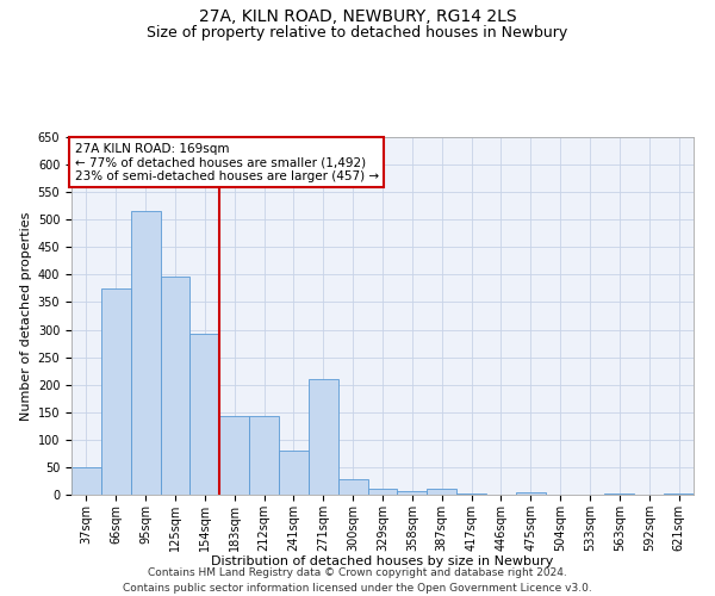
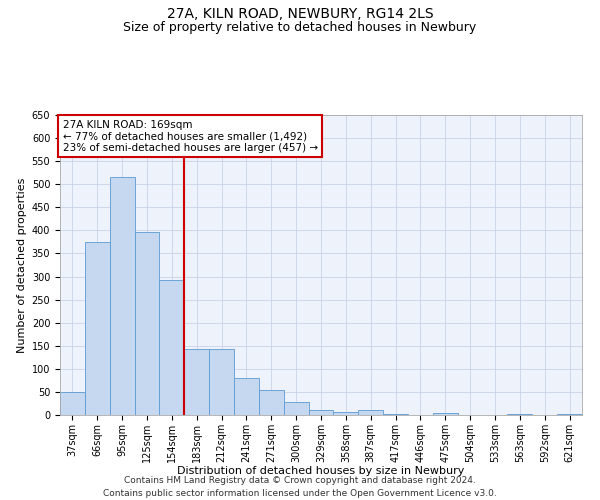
271sqm: 210 -> 55
